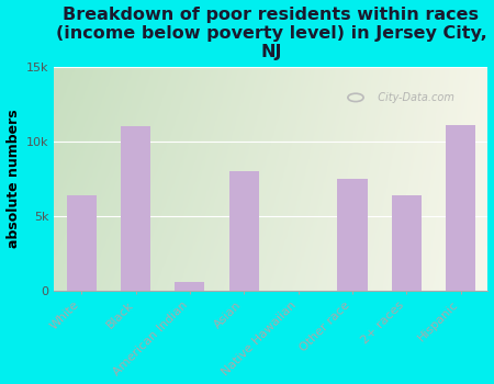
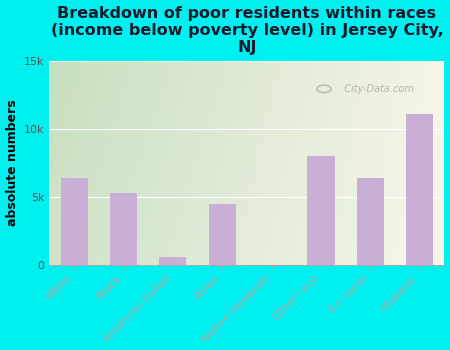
Black: 11.0k -> 5.3k
Asian: 8.0k -> 4.5k
Other race: 7.5k -> 8.0k
